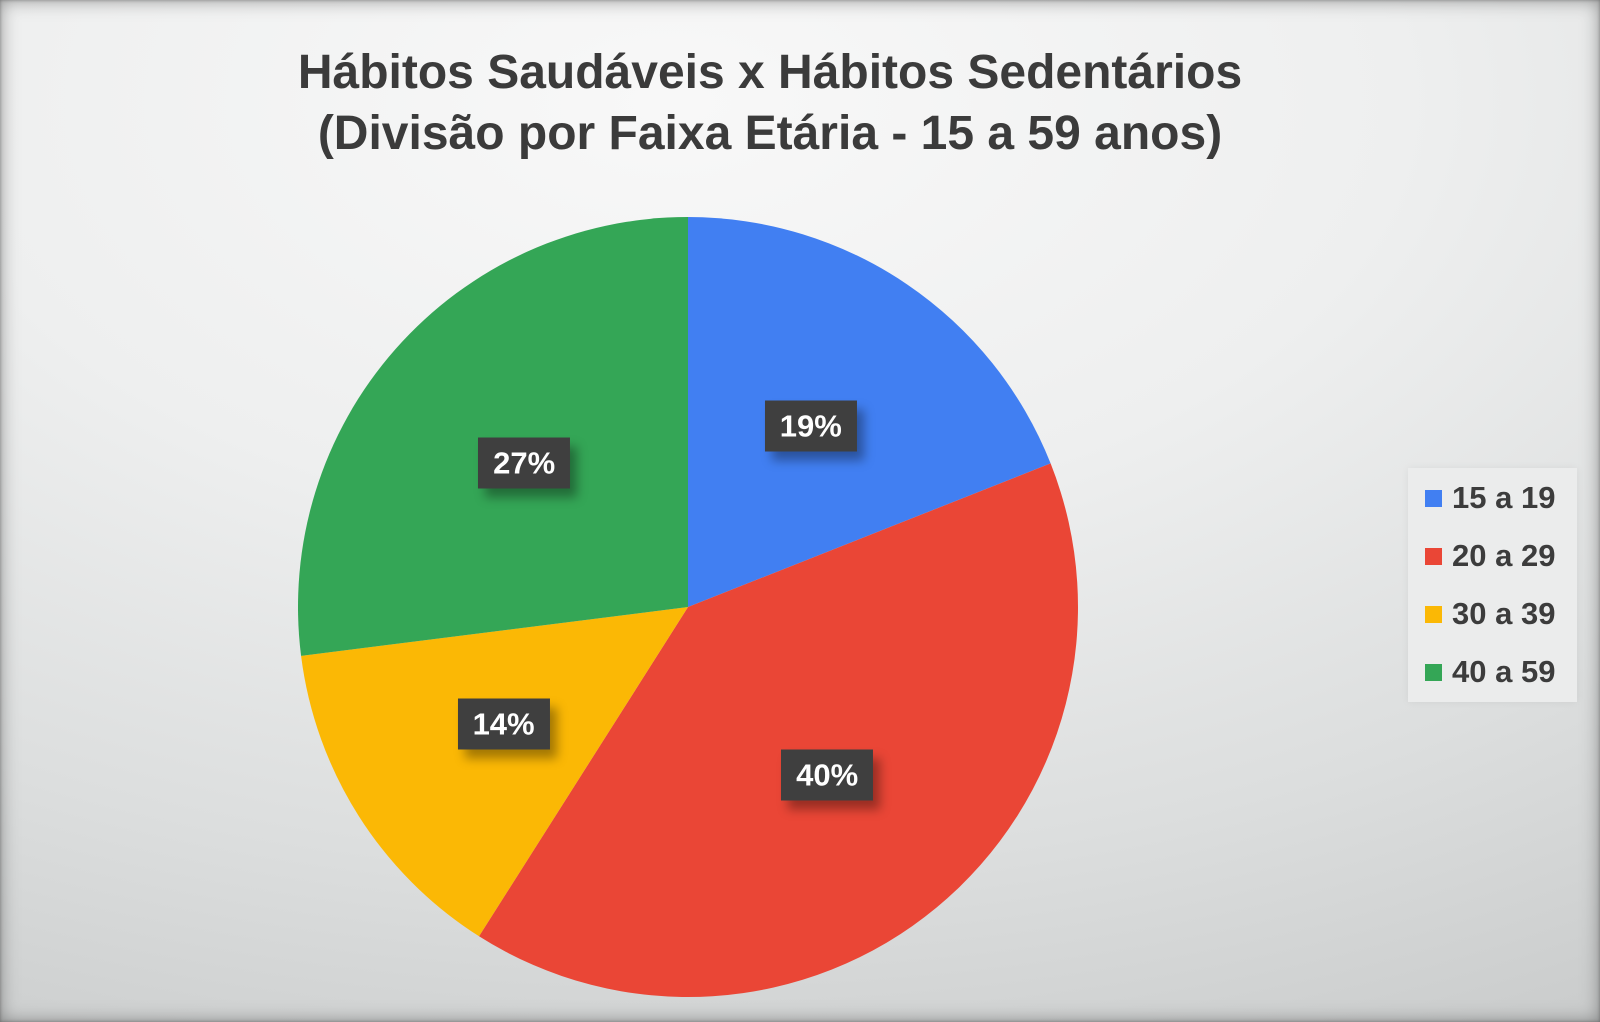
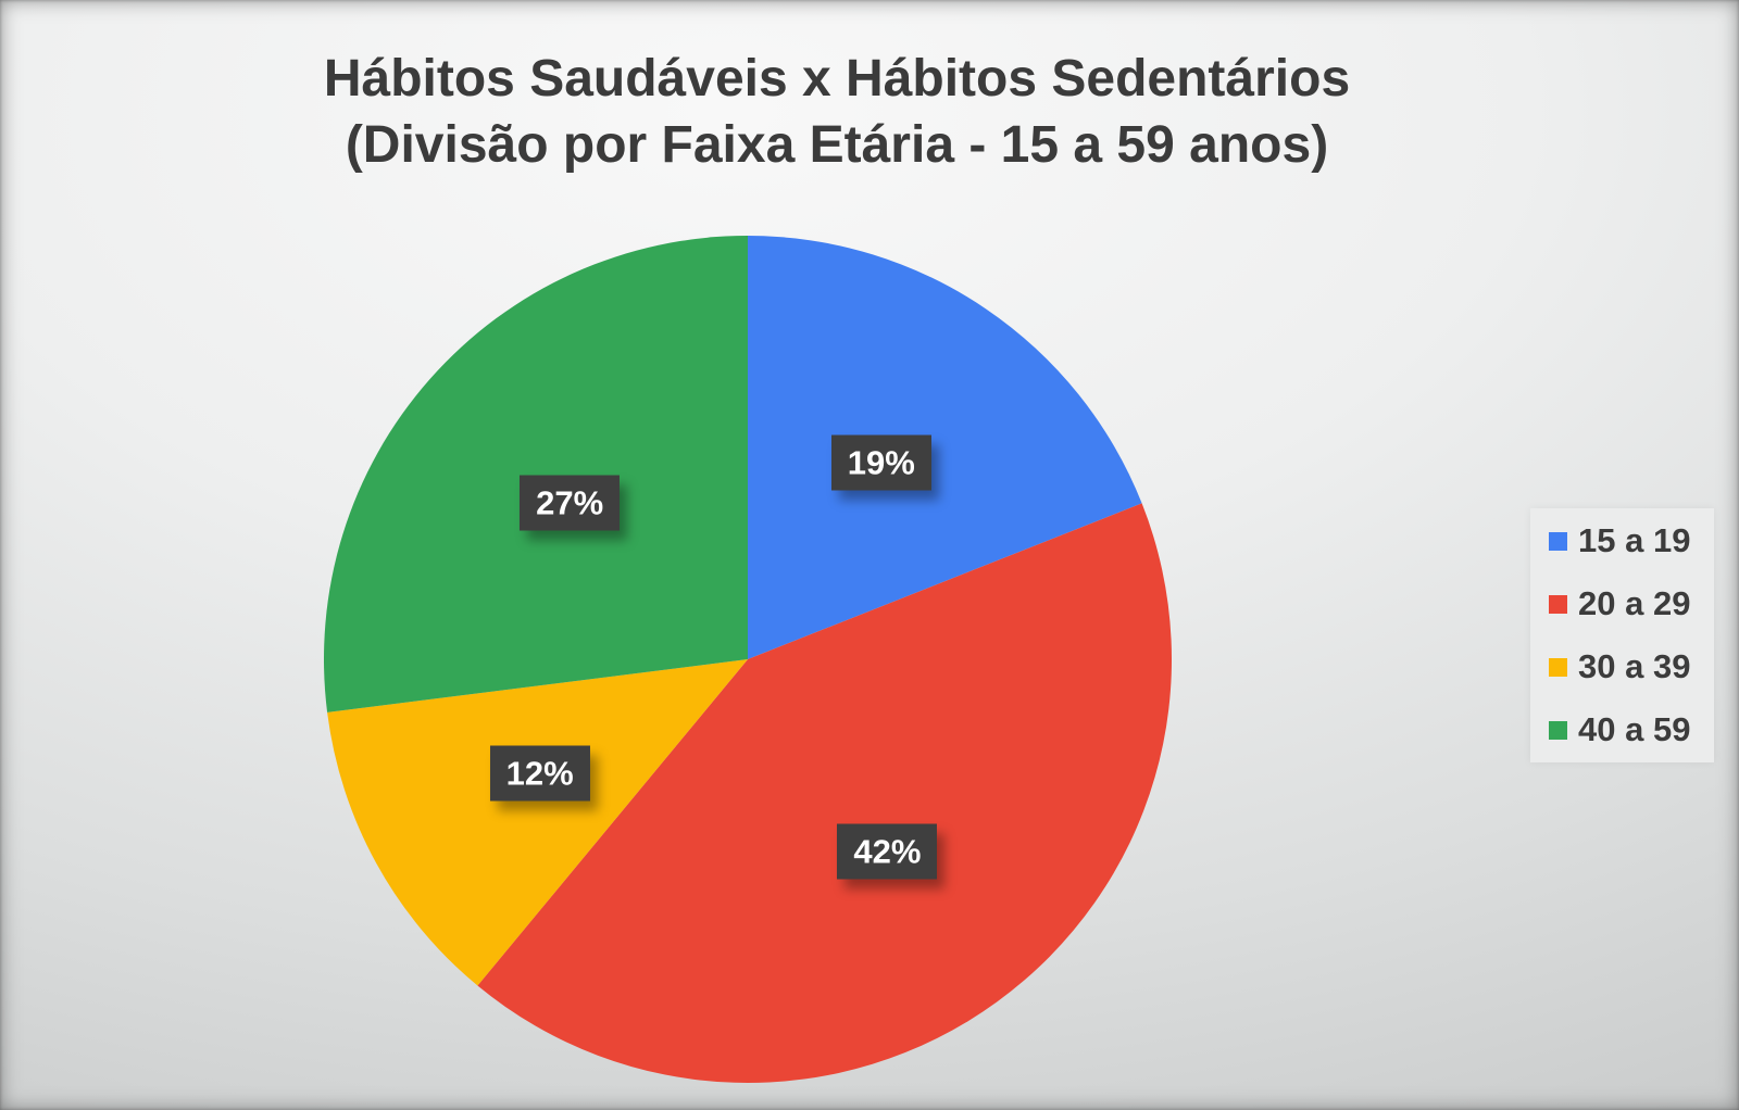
20 a 29: 40% -> 42%
30 a 39: 14% -> 12%
